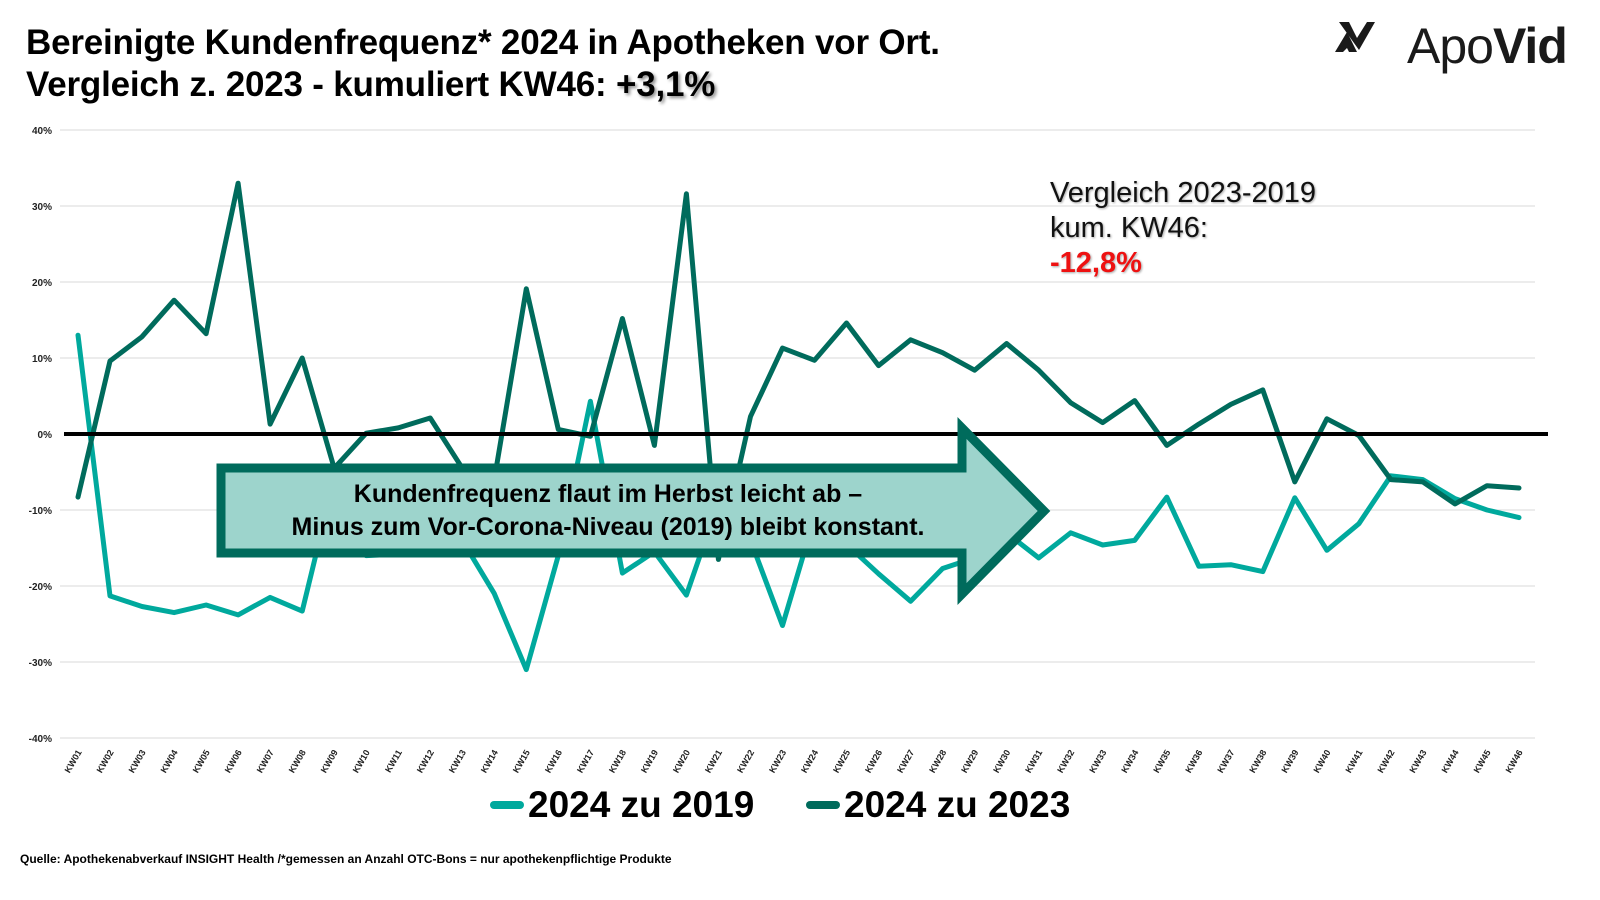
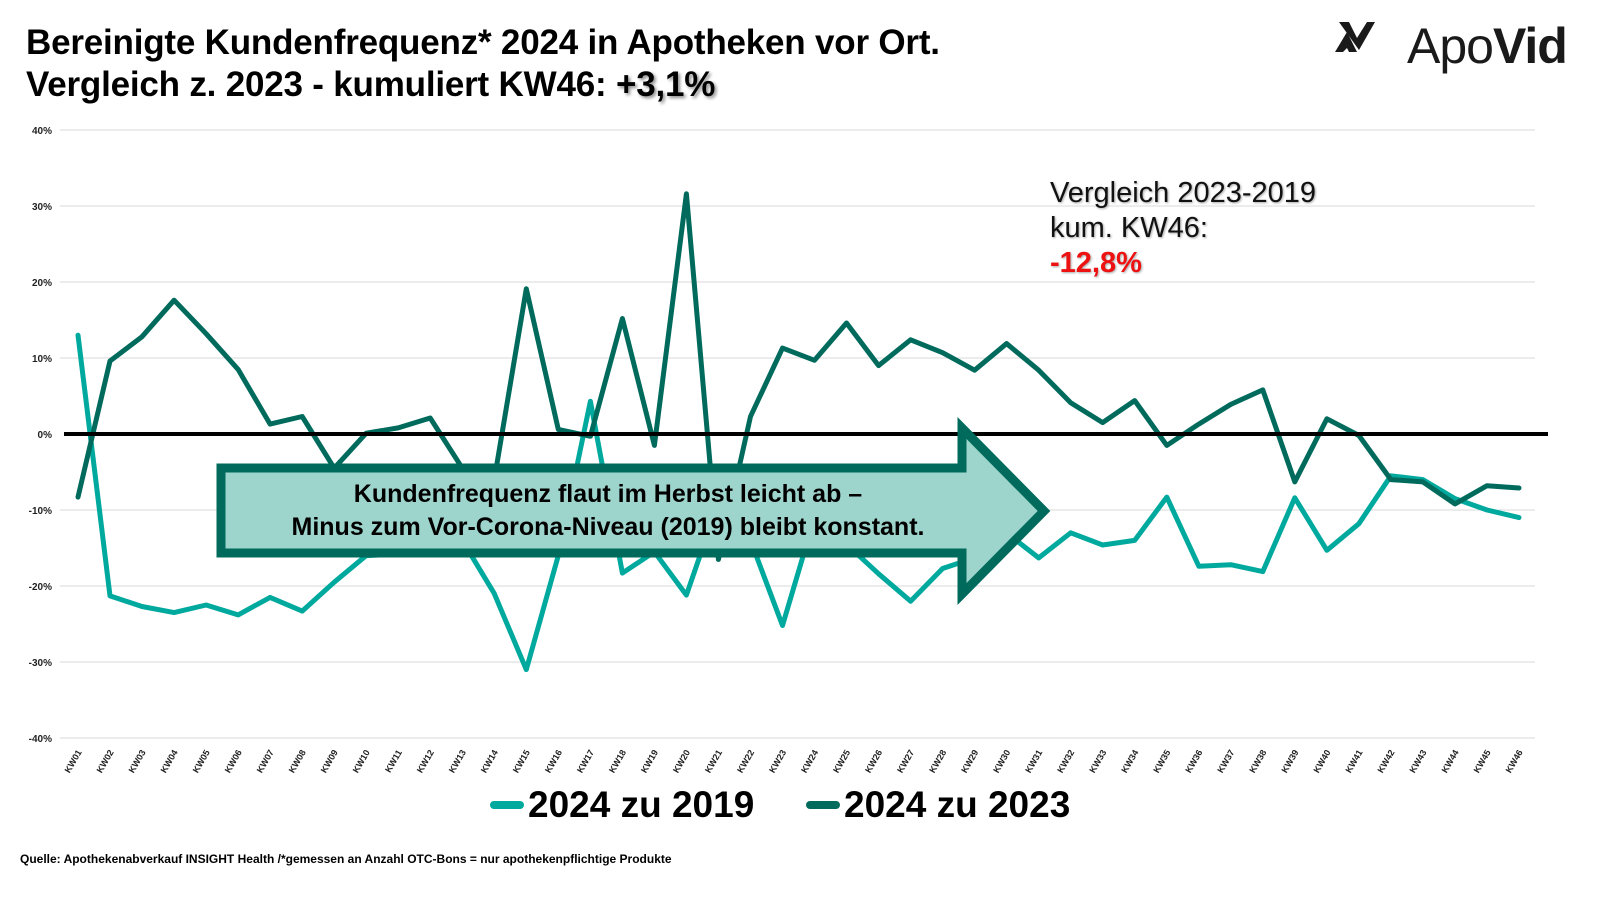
2024 zu 2023/KW06: 33% -> 8%
2024 zu 2023/KW08: 10% -> 2%
2024 zu 2019/KW09: -6% -> -20%
